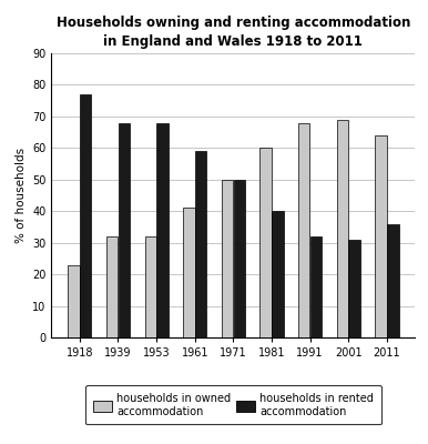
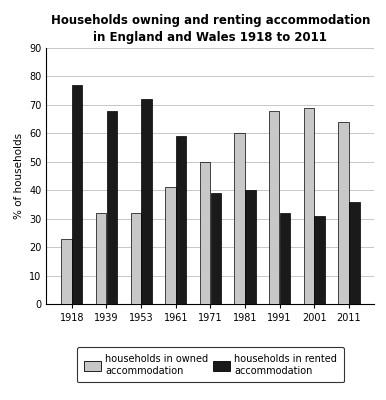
households in rented accommodation/1953: 68 -> 72
households in rented accommodation/1971: 50 -> 39
